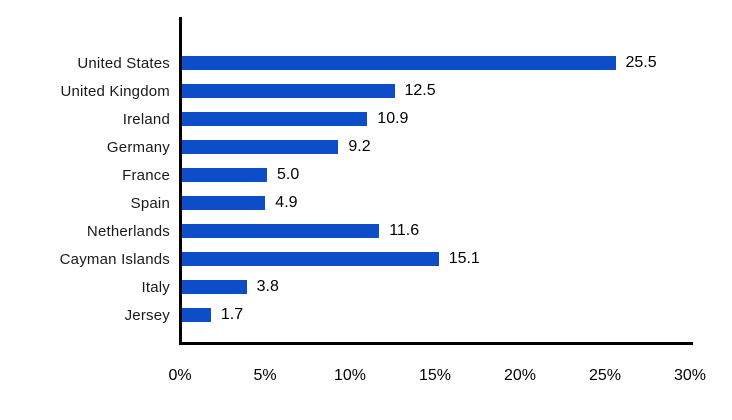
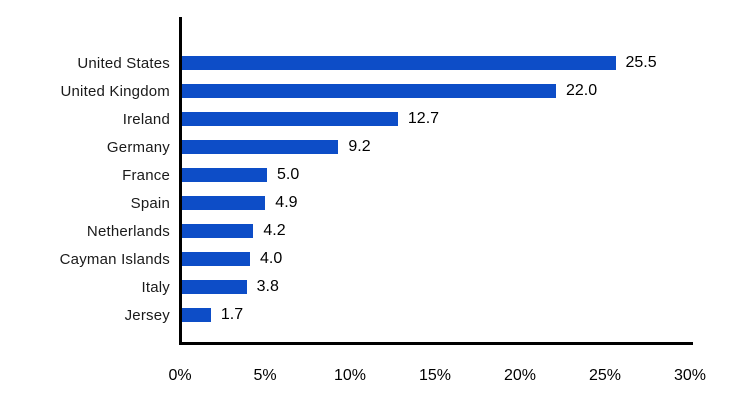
United Kingdom: 12.5 -> 22.0
Ireland: 10.9 -> 12.7
Netherlands: 11.6 -> 4.2
Cayman Islands: 15.1 -> 4.0
